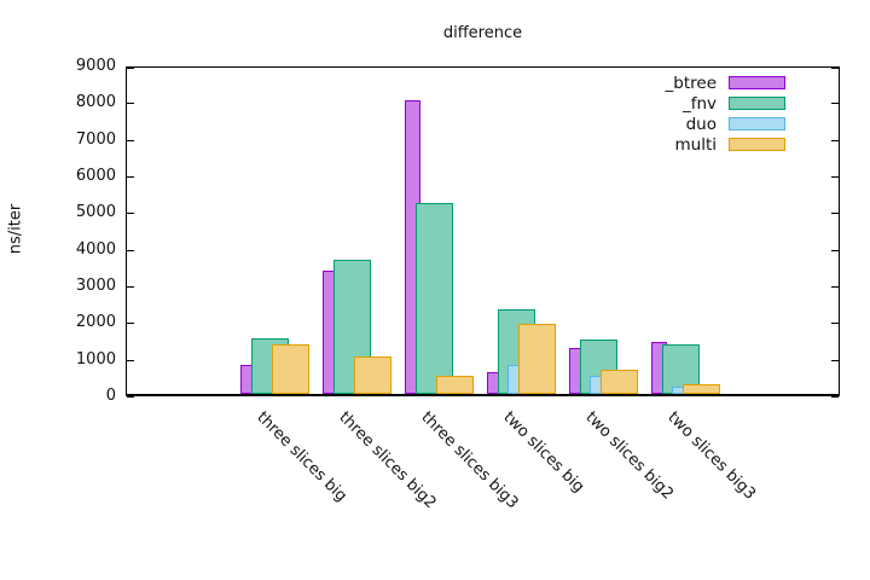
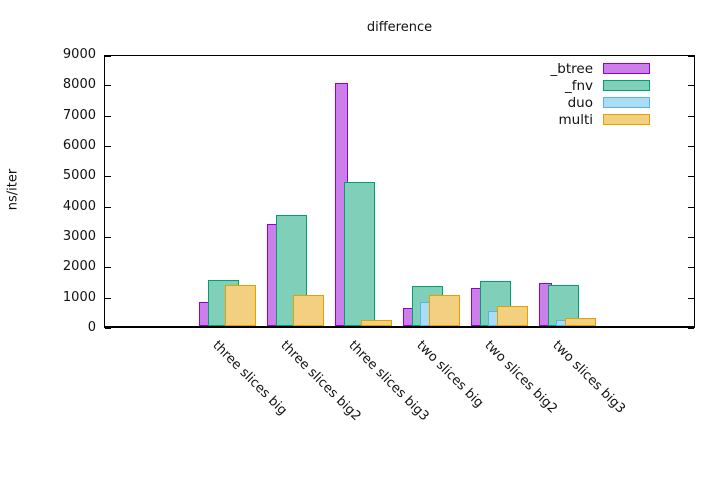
_fnv/three slices big3: 5200 -> 4800
multi/three slices big3: 500 -> 200
_fnv/two slices big: 2300 -> 1300
multi/two slices big: 1900 -> 1000
